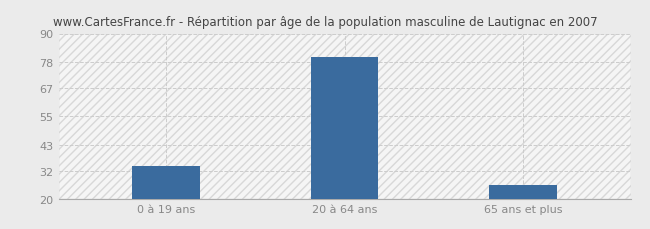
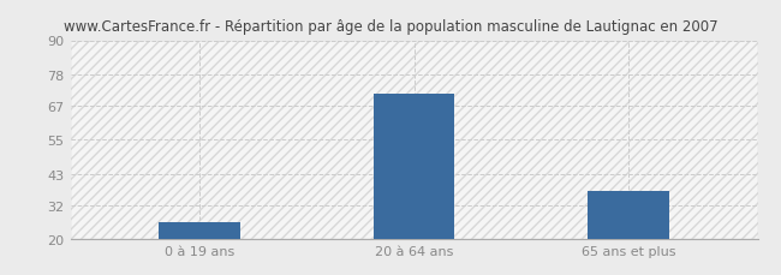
0 à 19 ans: 34 -> 26
20 à 64 ans: 80 -> 71
65 ans et plus: 26 -> 37
